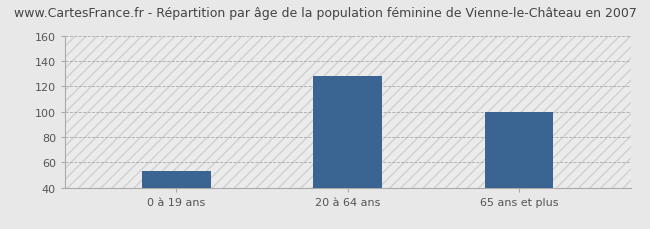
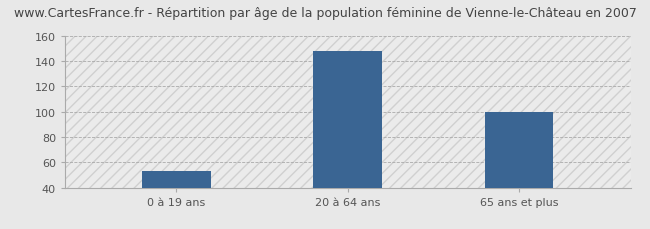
20 à 64 ans: 128 -> 148
